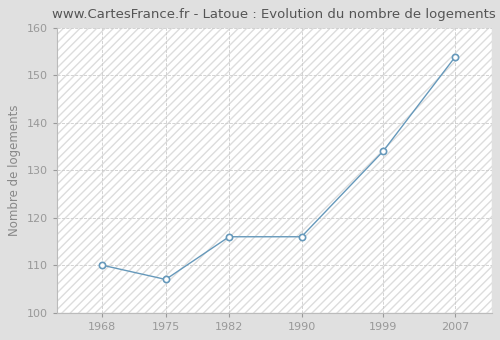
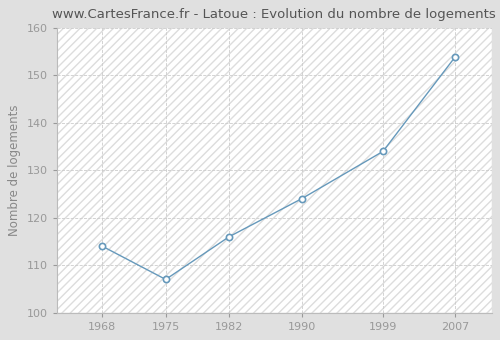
1968: 110 -> 114
1990: 116 -> 124
